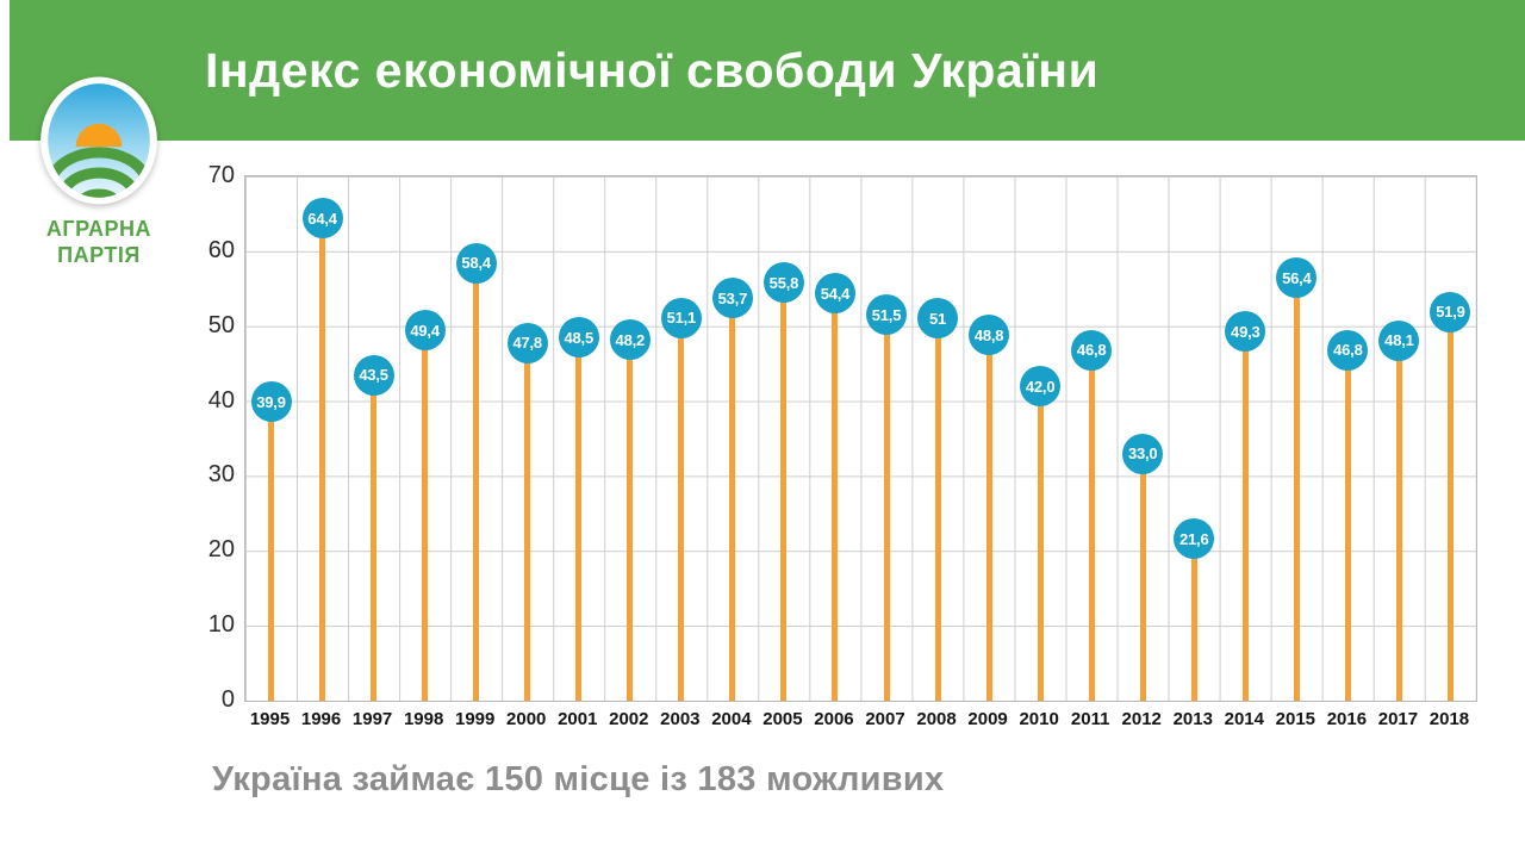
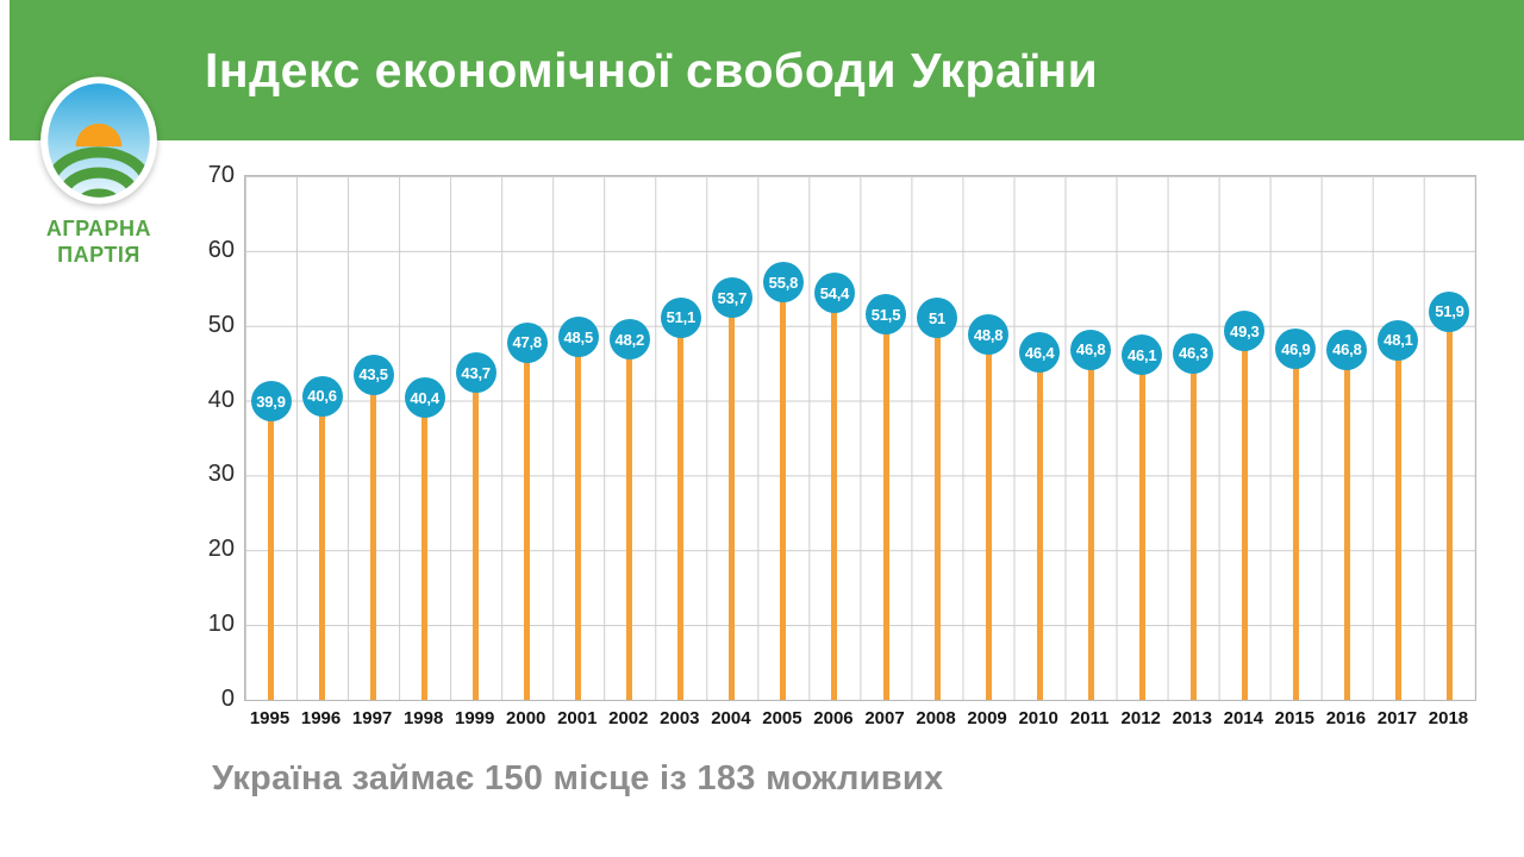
1996: 64,4 -> 40,6
1998: 49,4 -> 40,4
1999: 58,4 -> 43,7
2010: 42,0 -> 46,4
2012: 33,0 -> 46,1
2013: 21,6 -> 46,3
2015: 56,4 -> 46,9
